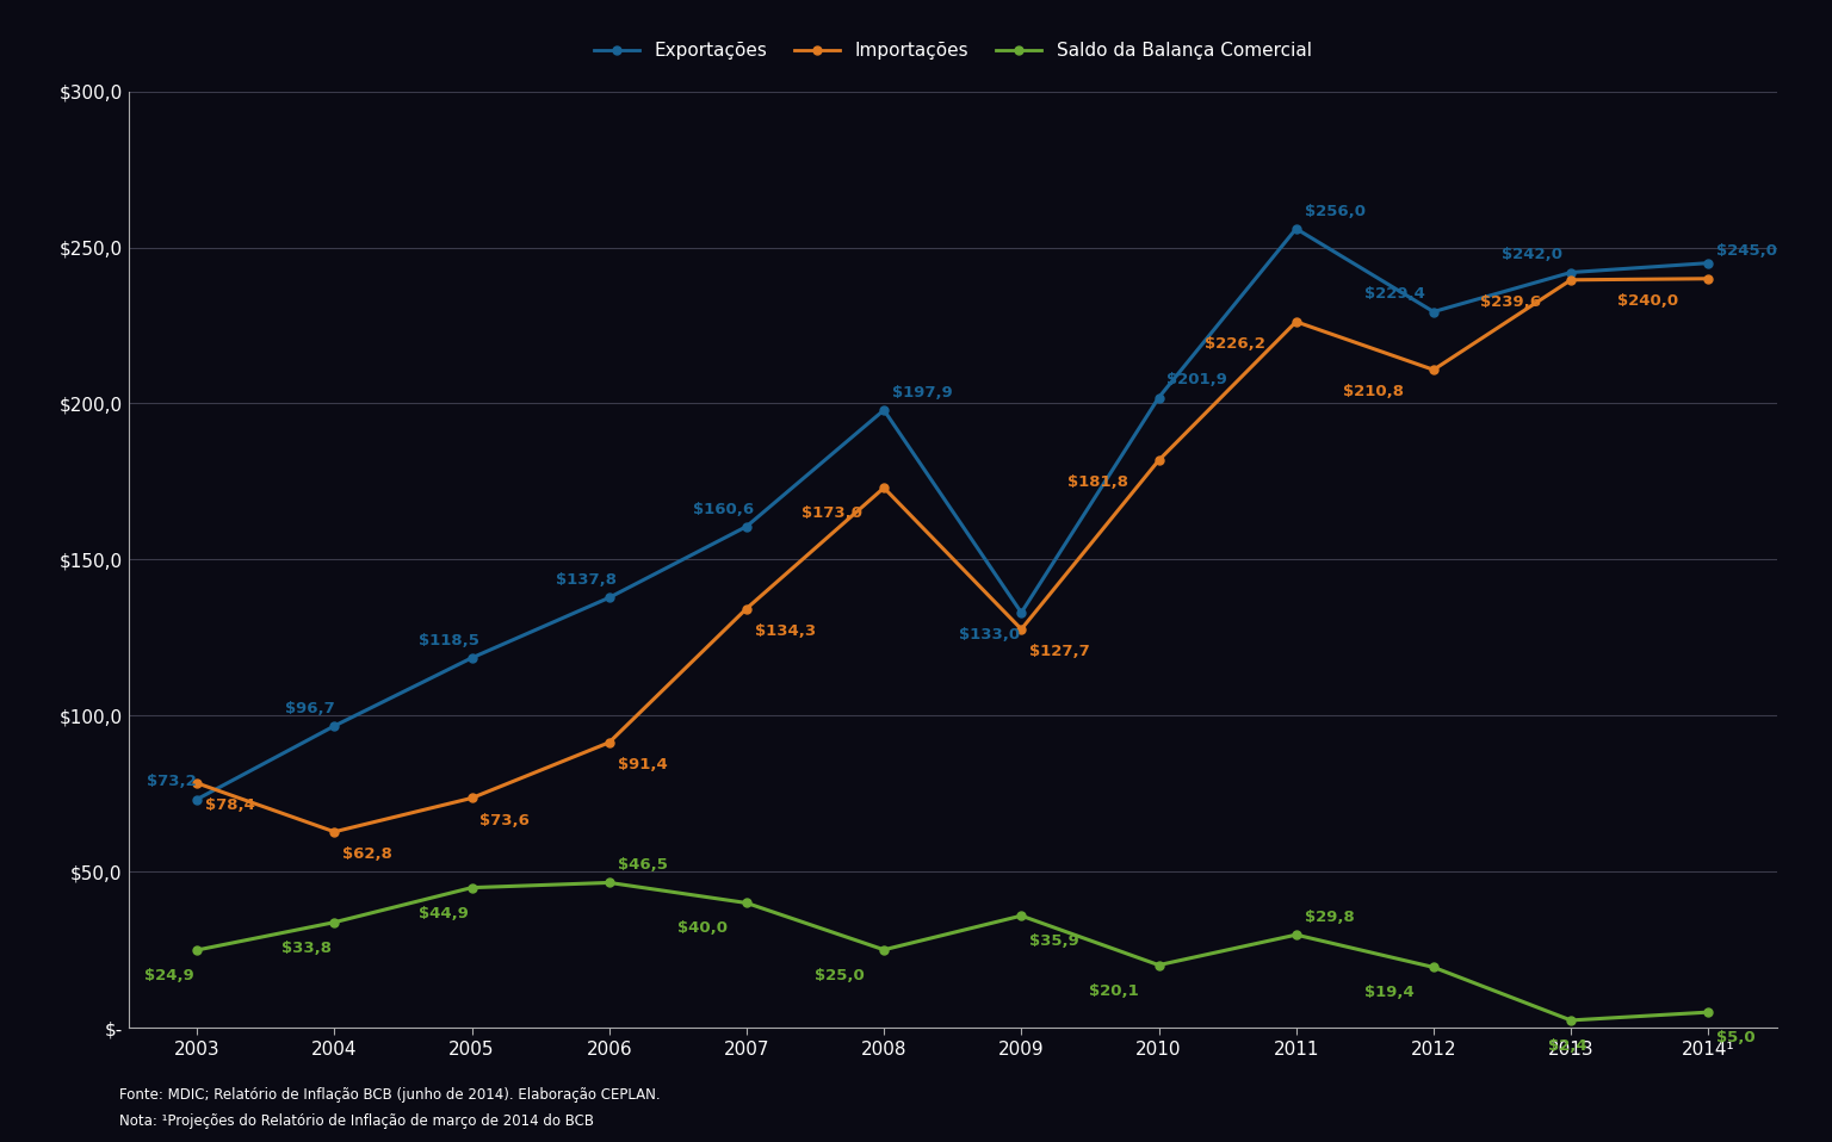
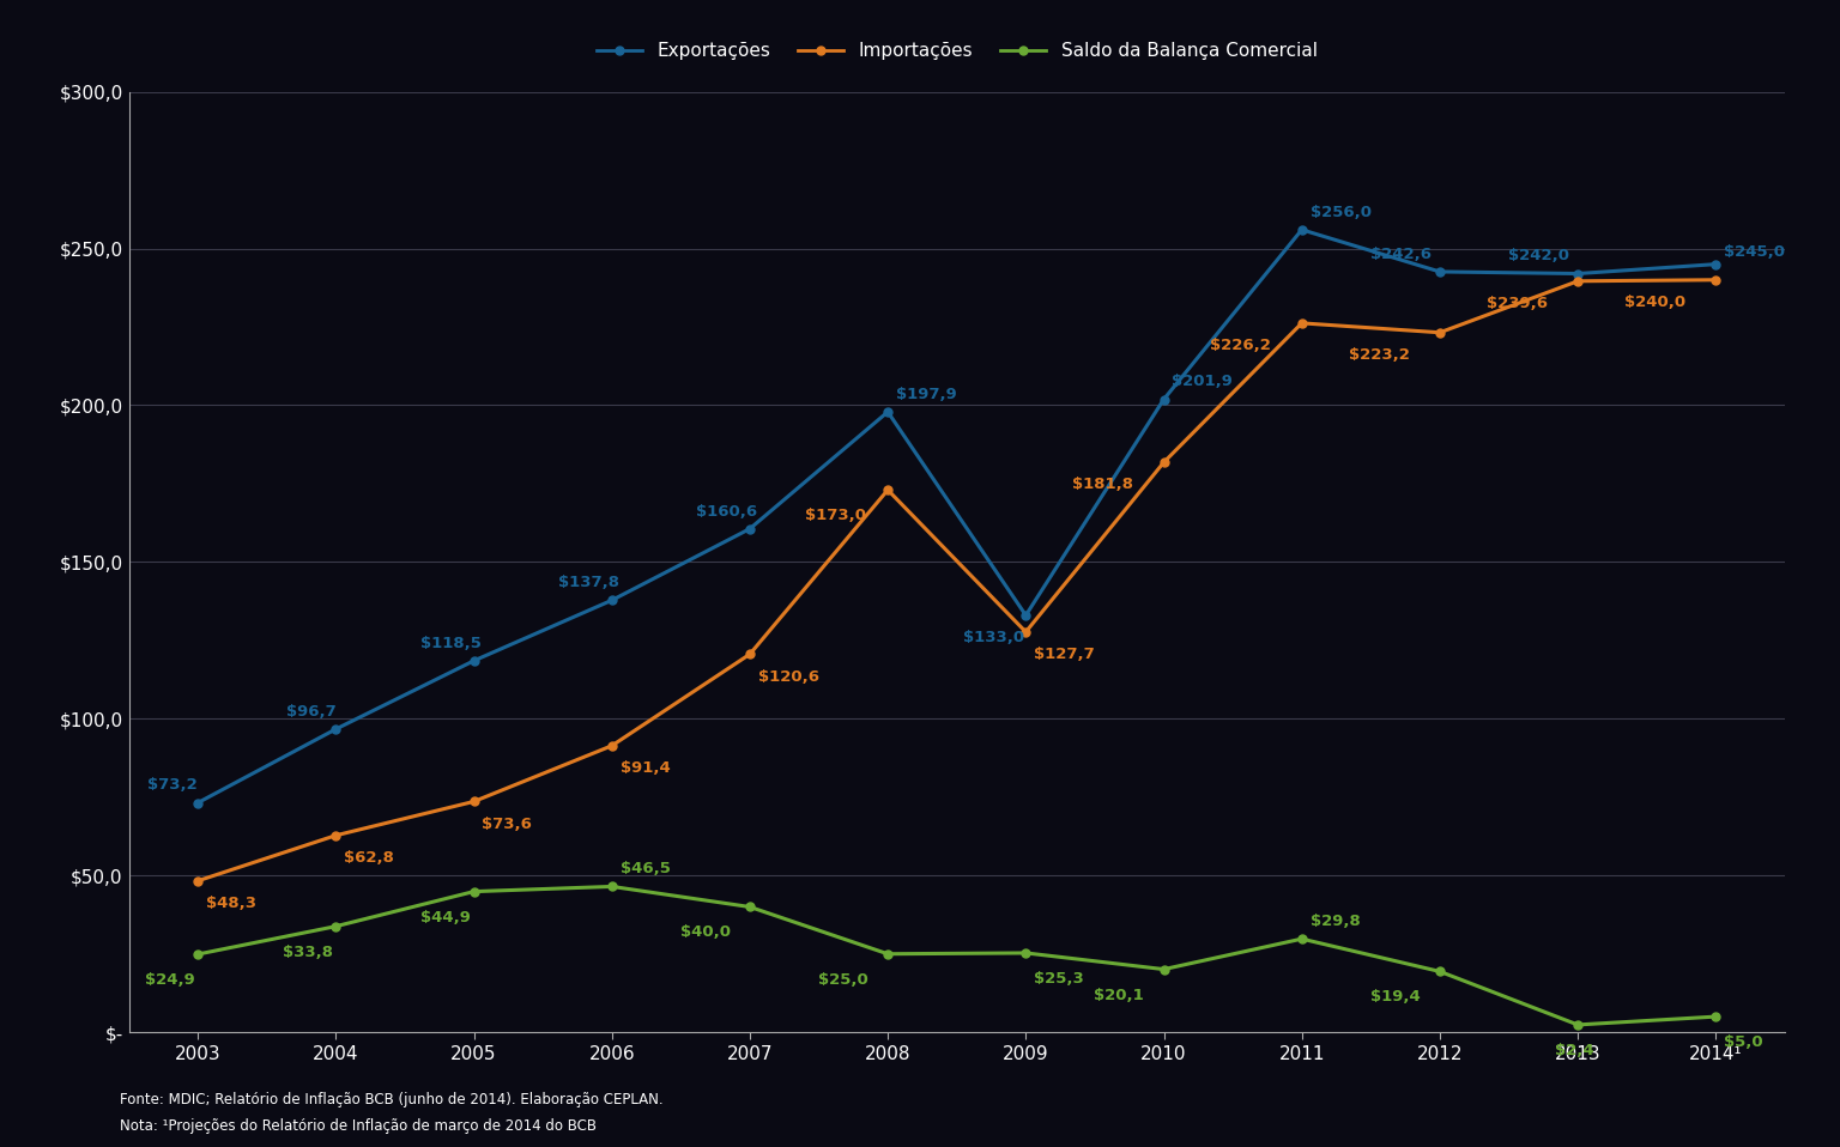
Importações/2003: $78,4 -> $48,3
Importações/2007: $134,3 -> $120,6
Saldo da Balança Comercial/2009: $35,9 -> $25,3
Exportações/2012: $229,4 -> $242,6
Importações/2012: $210,8 -> $223,2
